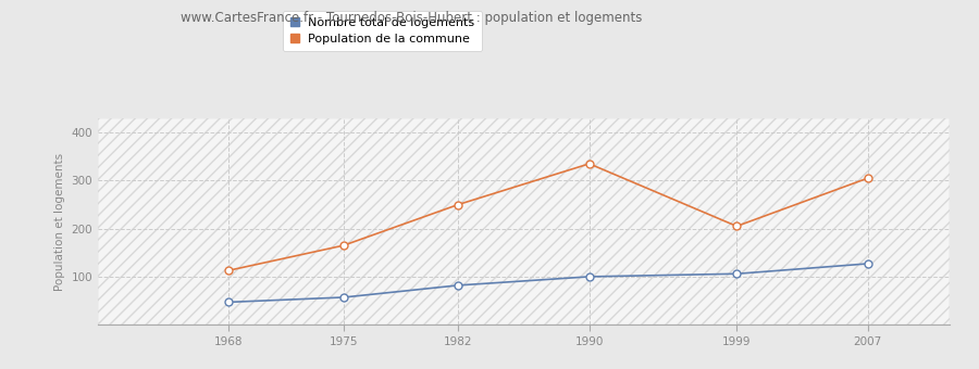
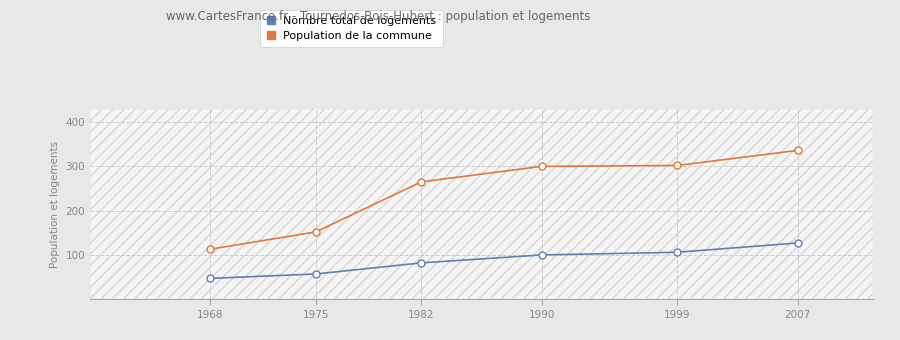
Population de la commune/1975: 165 -> 152
Population de la commune/1982: 250 -> 265
Population de la commune/1990: 335 -> 300
Population de la commune/1999: 205 -> 302
Population de la commune/2007: 305 -> 336
